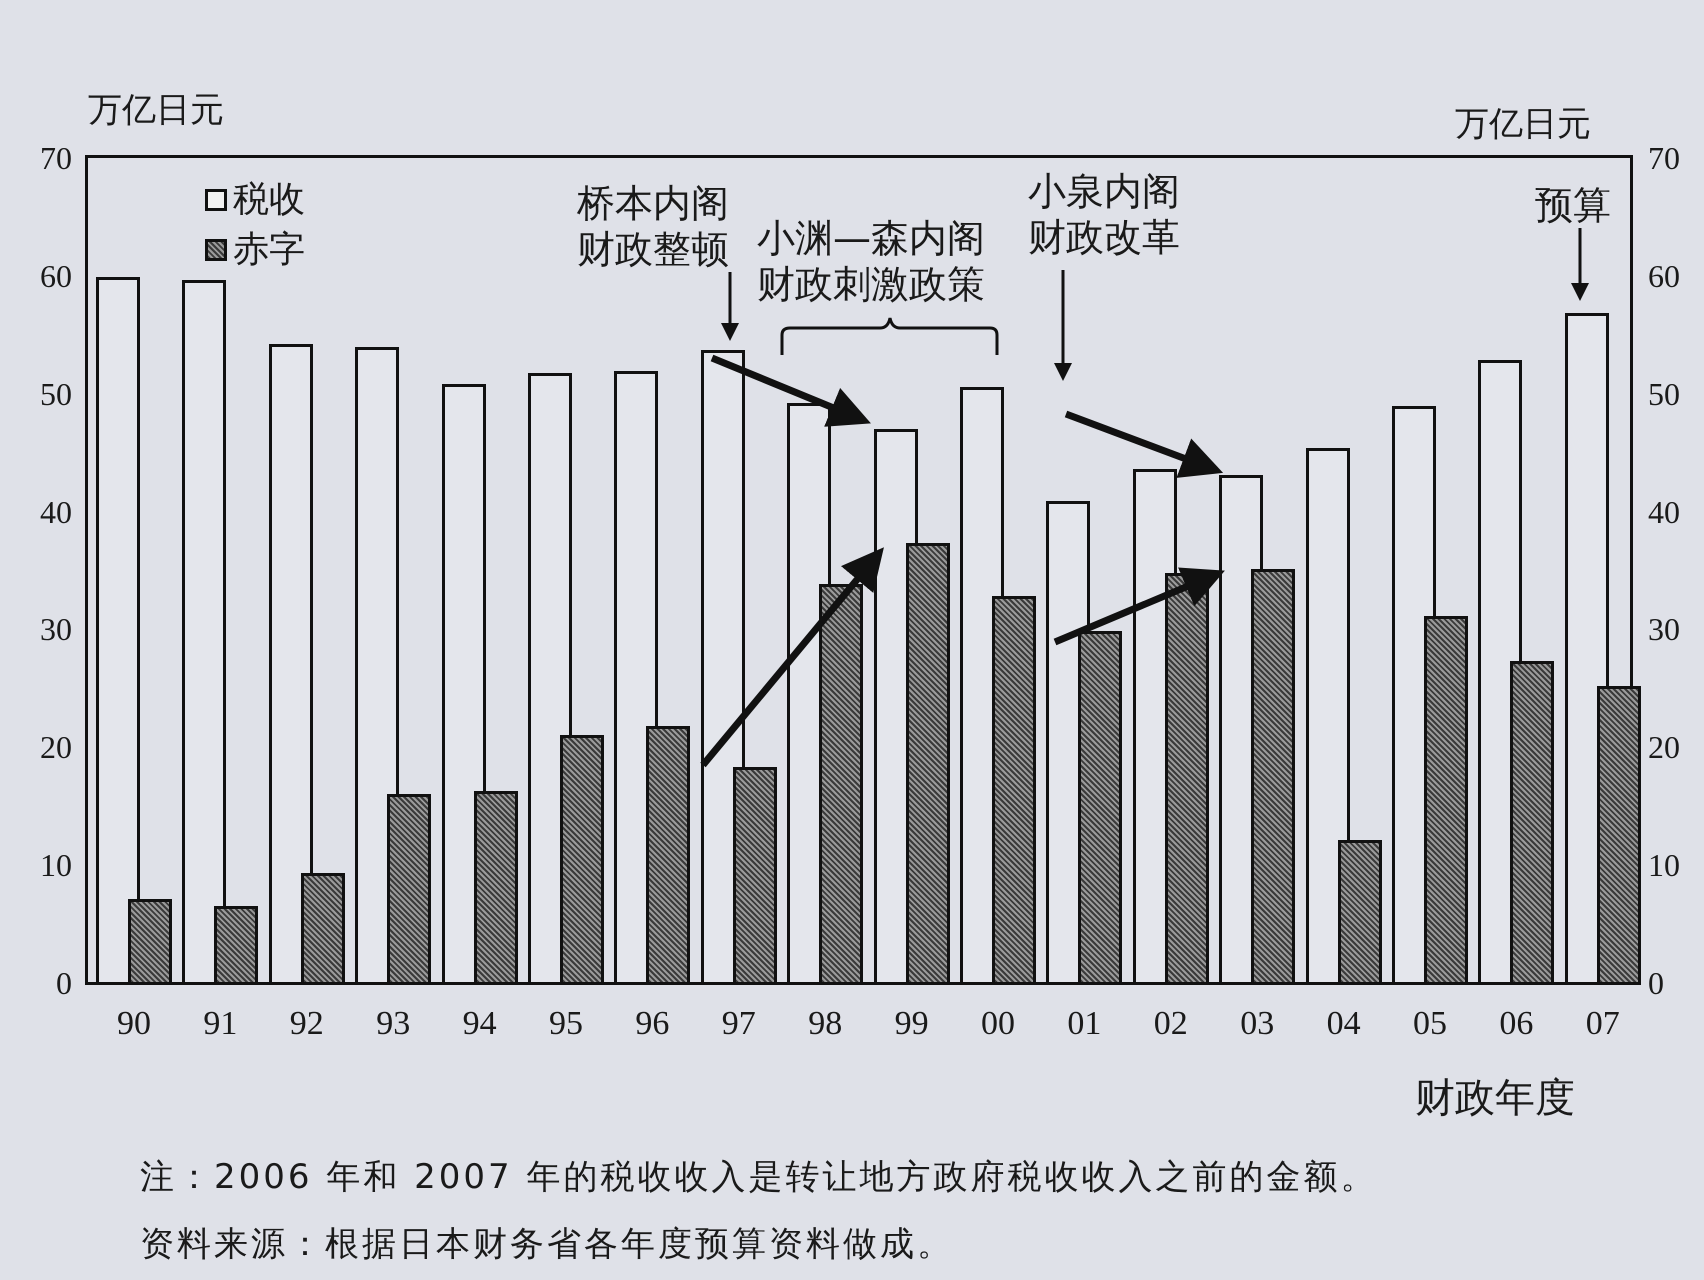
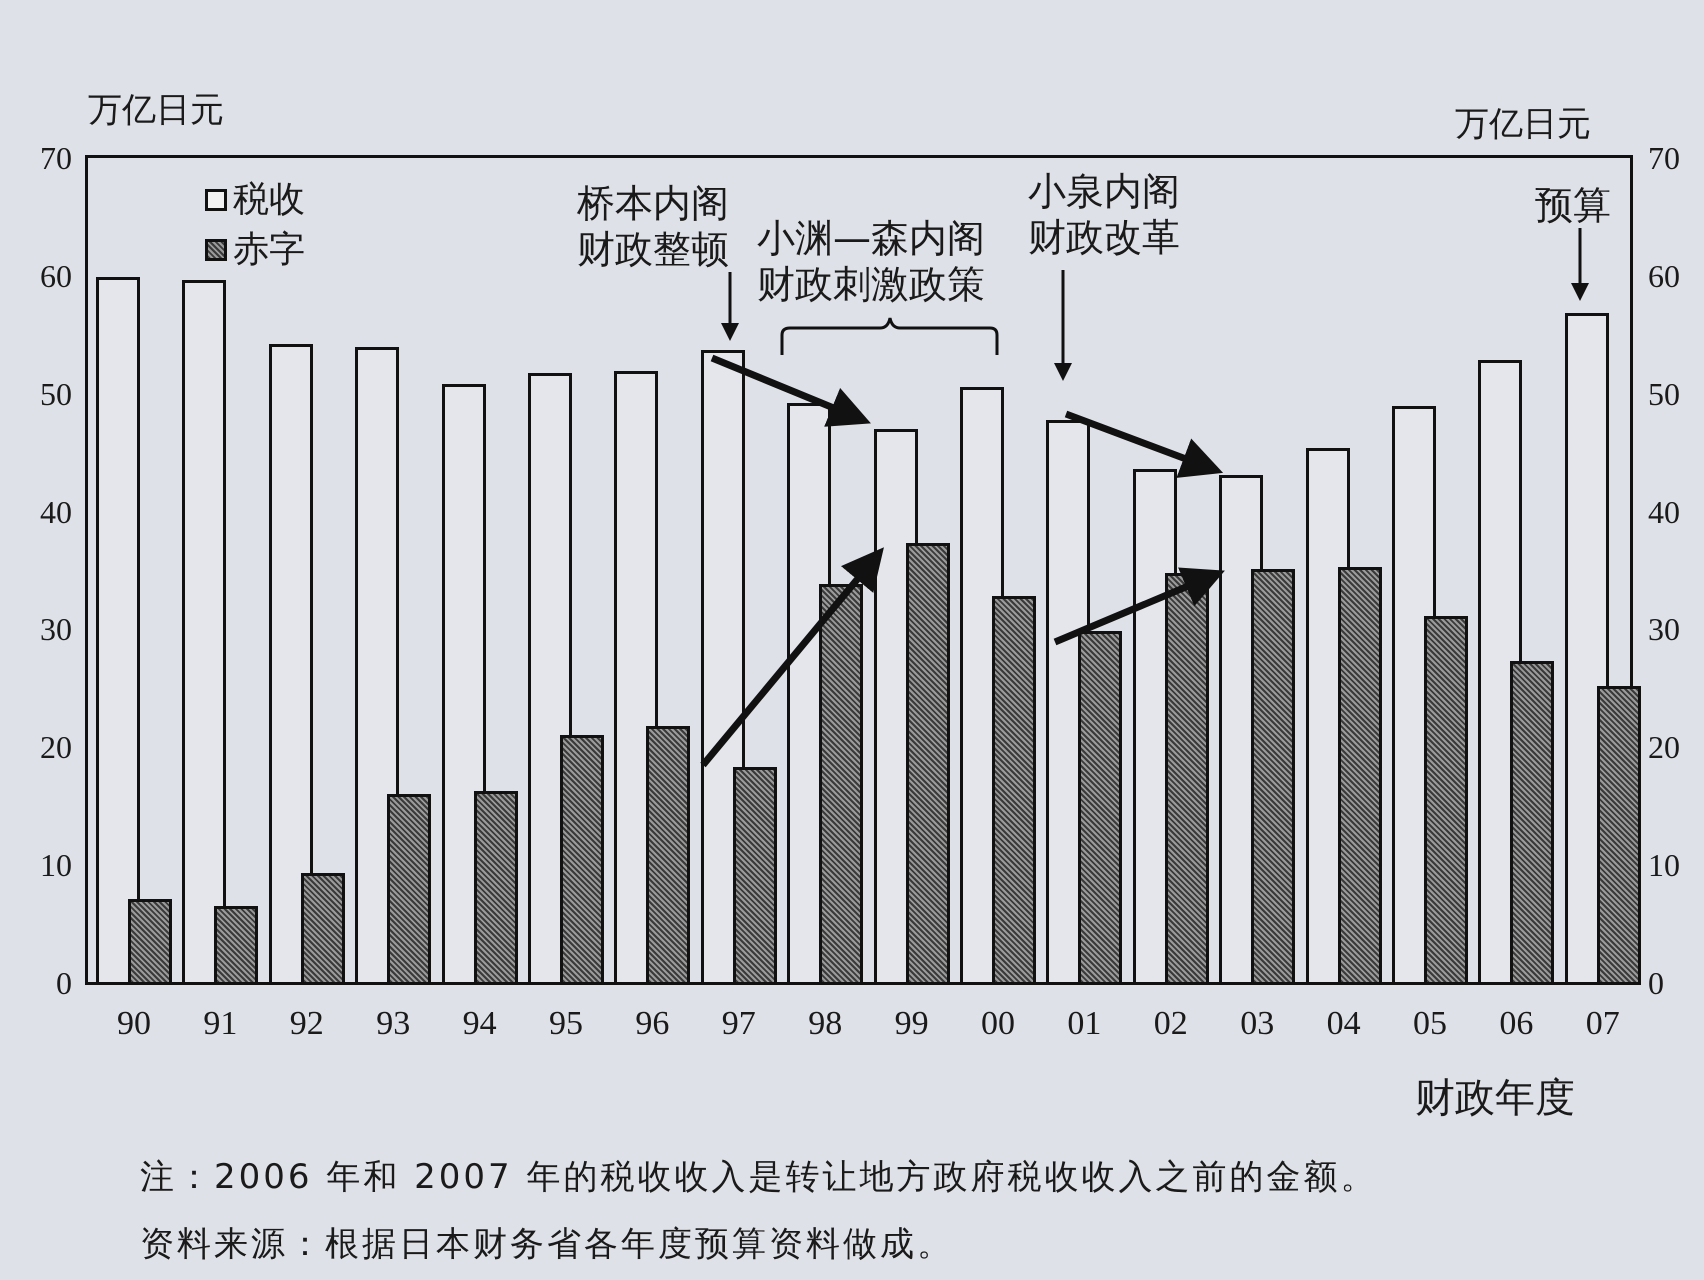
税收/01: 41.1 -> 47.9
赤字/04: 12.3 -> 35.5
